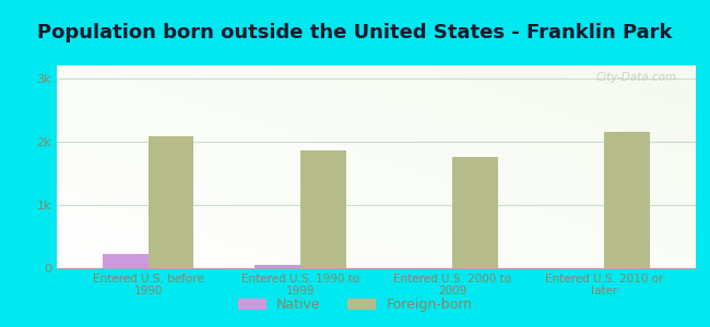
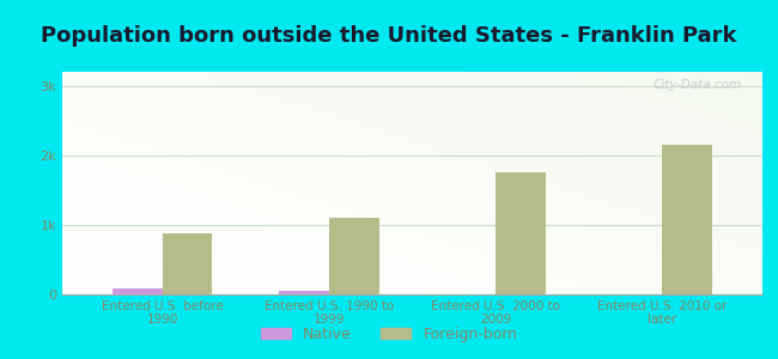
Native/Entered U.S. before 1990: 0.22k -> 0.08k
Foreign-born/Entered U.S. before 1990: 2.08k -> 0.88k
Foreign-born/Entered U.S. 1990 to 1999: 1.86k -> 1.10k
